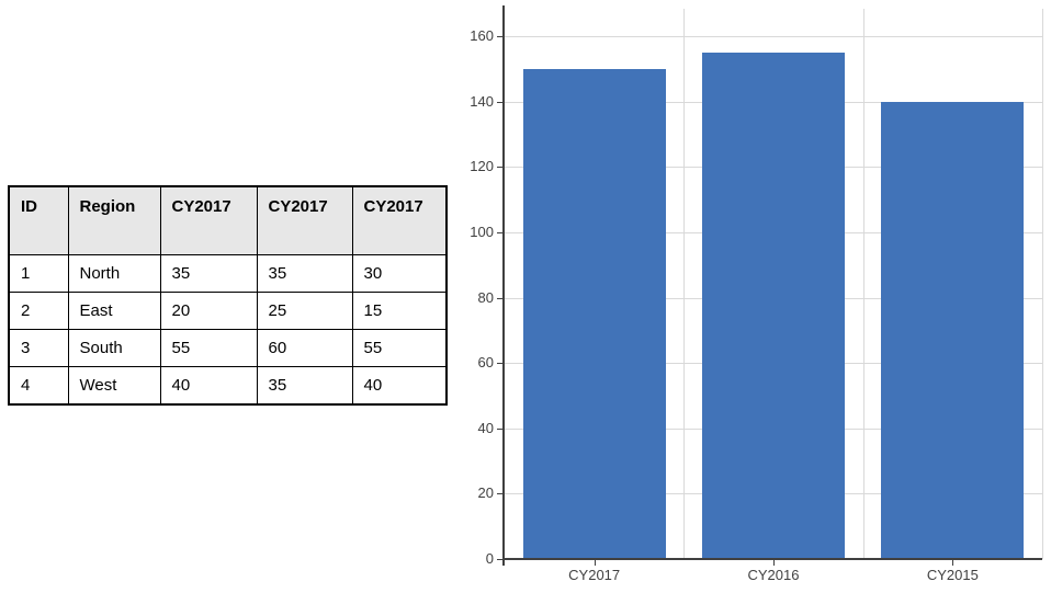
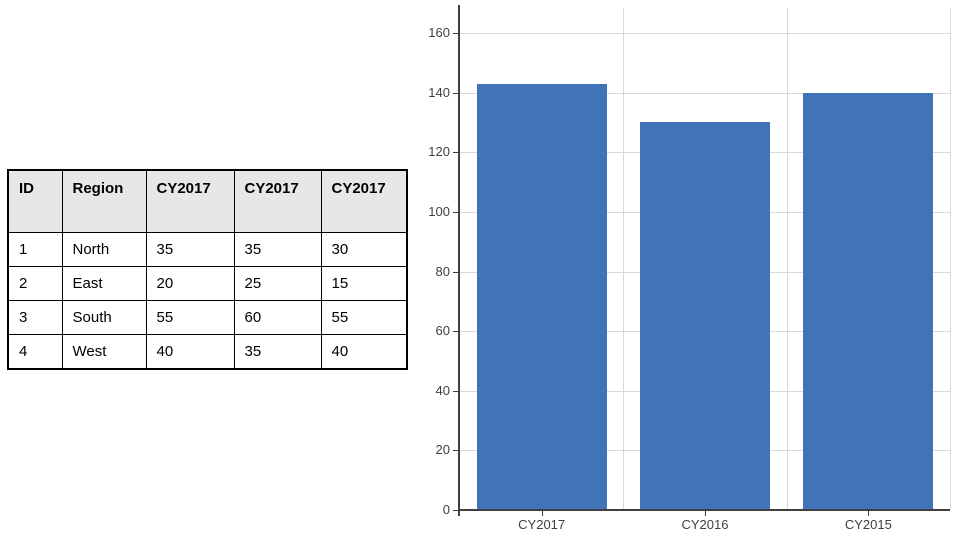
CY2017: 150 -> 143
CY2016: 155 -> 130
